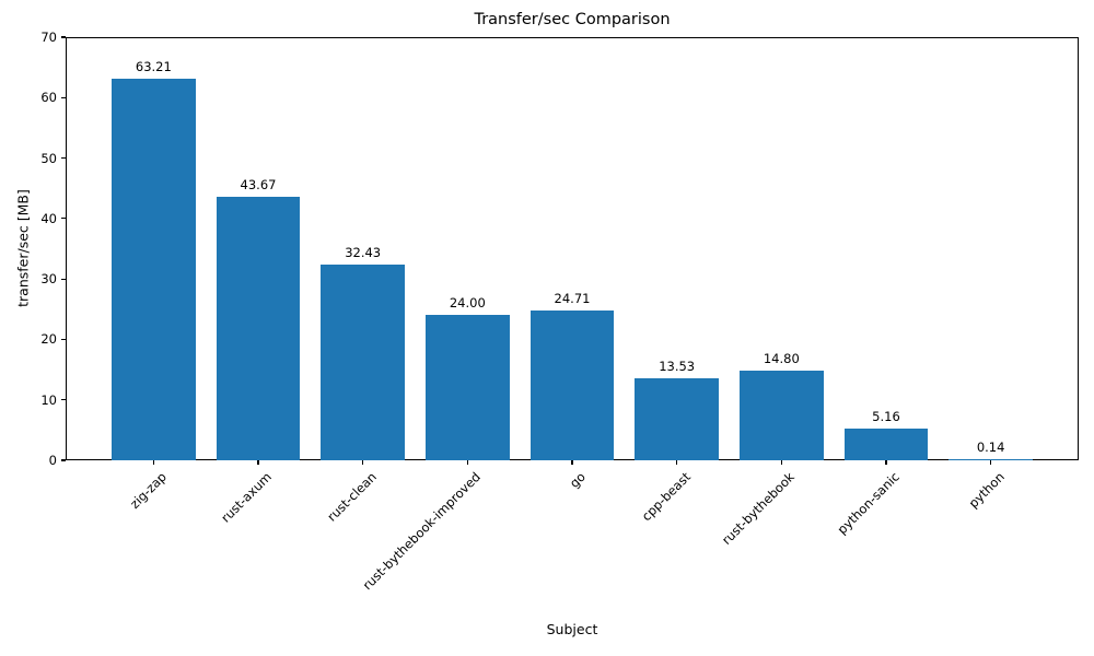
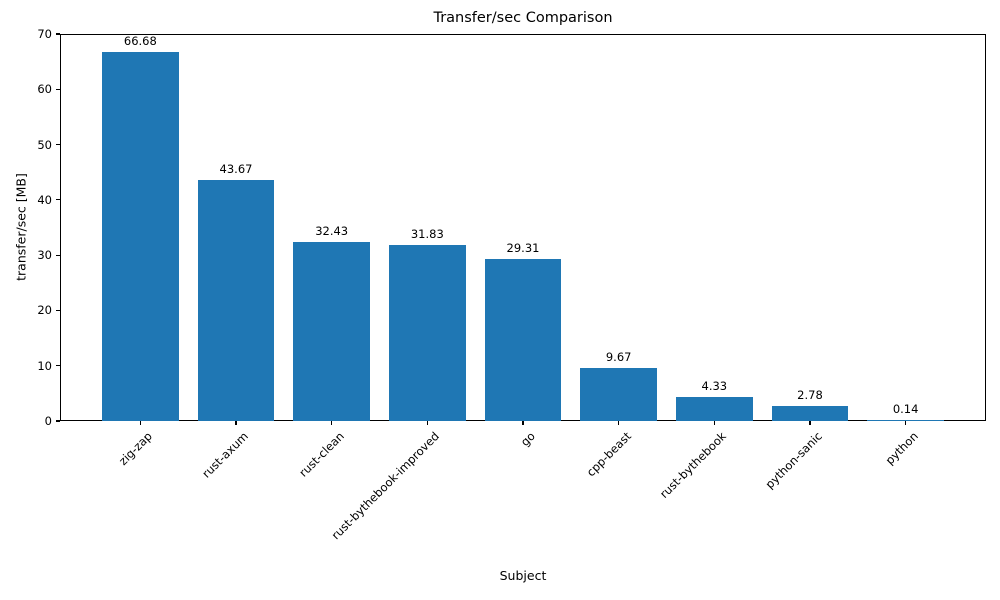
zig-zap: 63.21 -> 66.68
rust-bythebook-improved: 24.00 -> 31.83
go: 24.71 -> 29.31
cpp-beast: 13.53 -> 9.67
rust-bythebook: 14.80 -> 4.33
python-sanic: 5.16 -> 2.78
